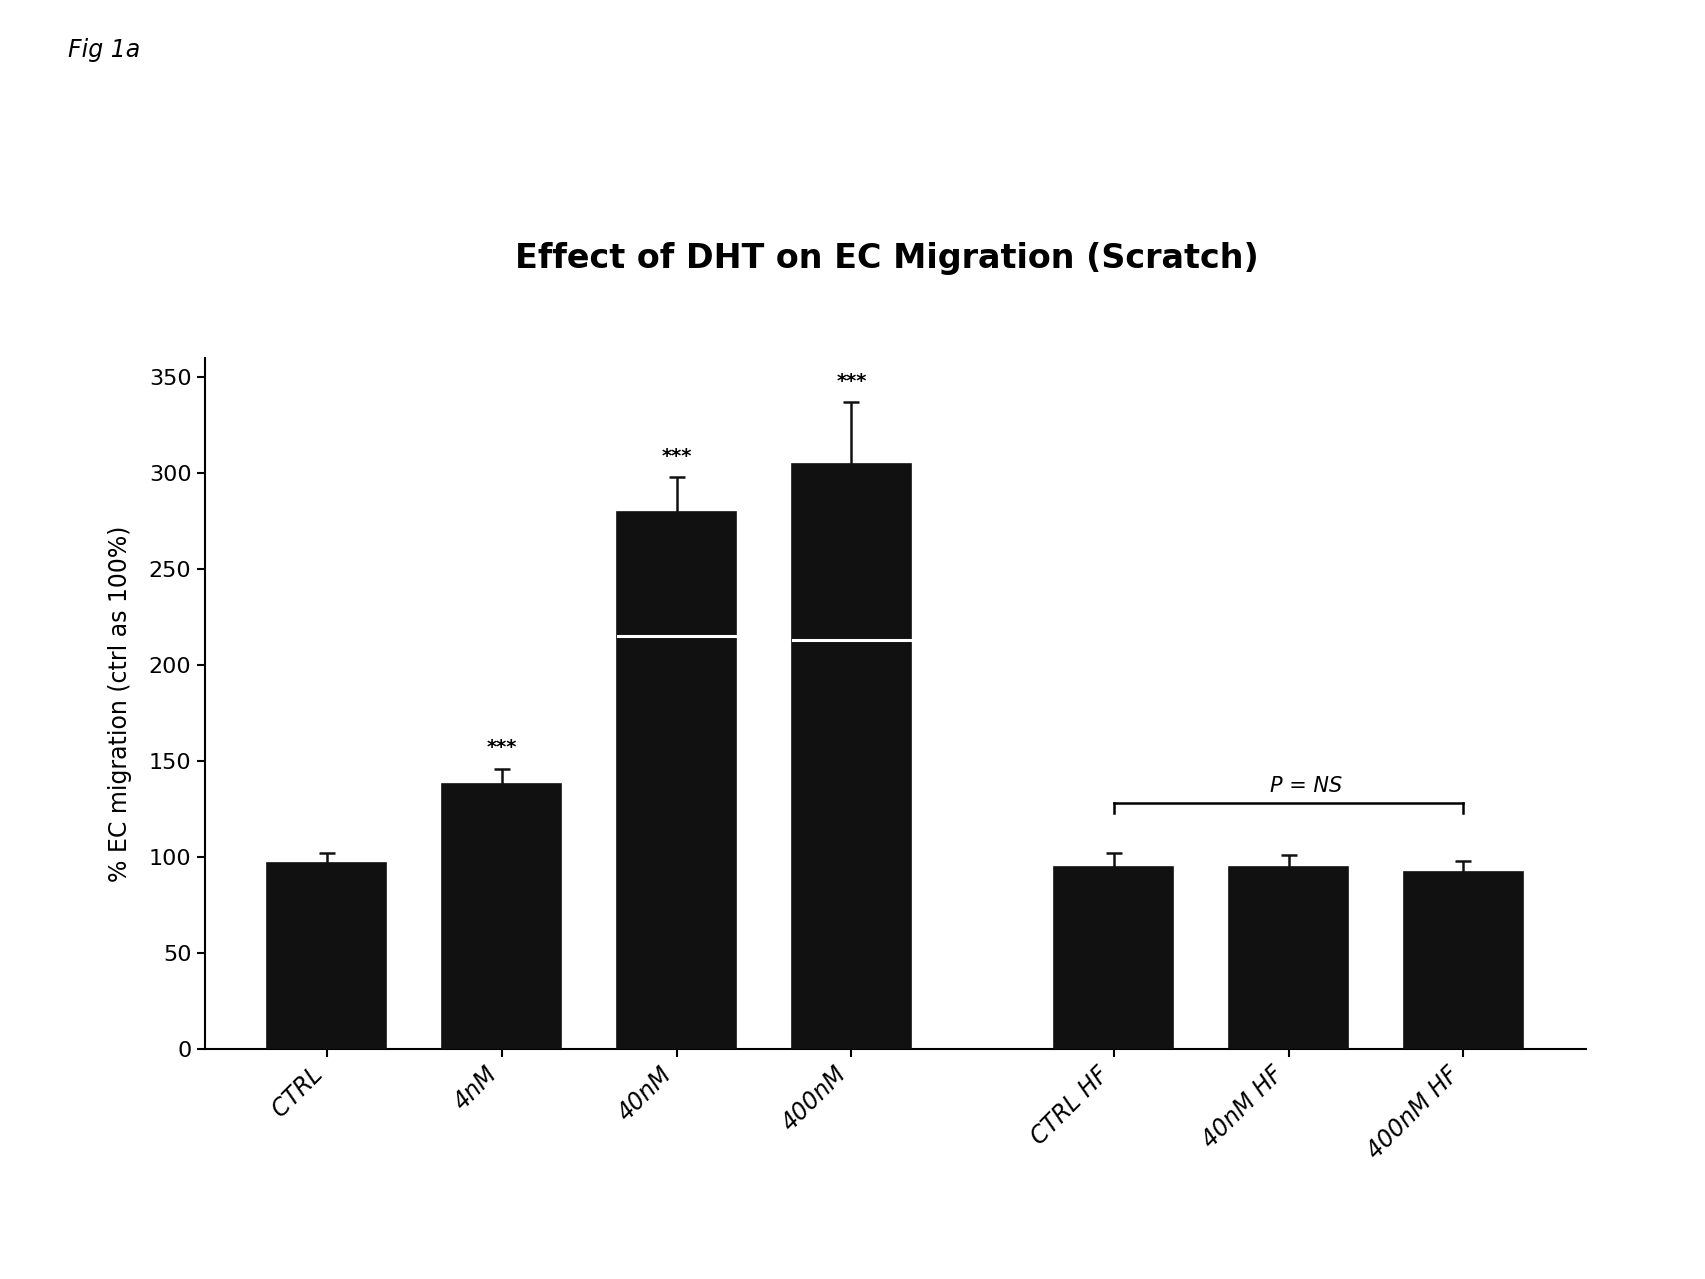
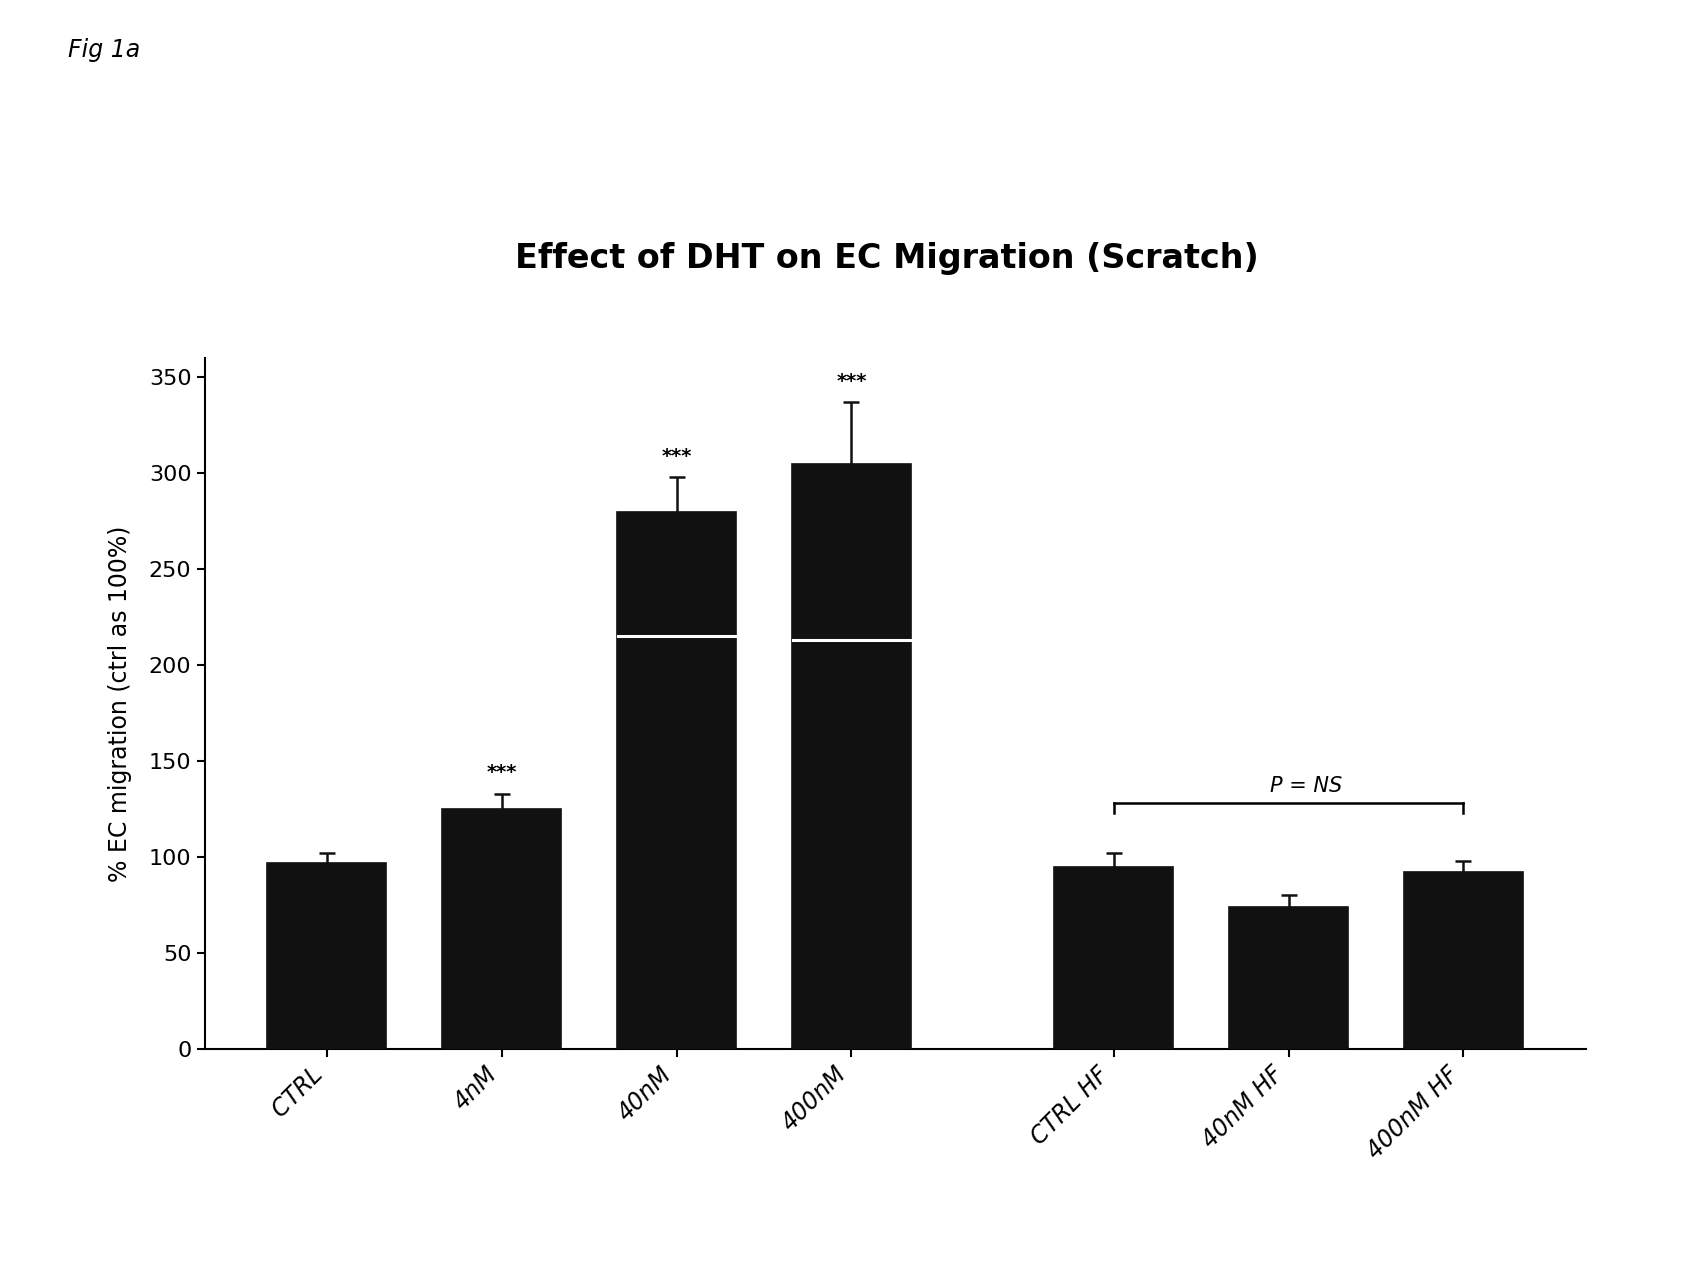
4nM: 138 -> 125
40nM HF: 95 -> 74
